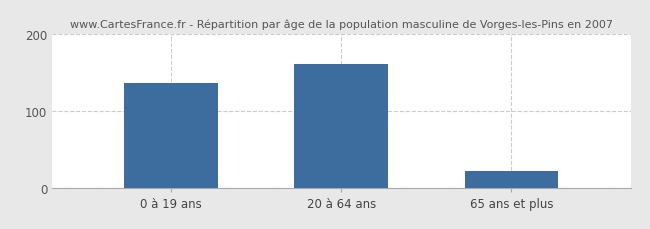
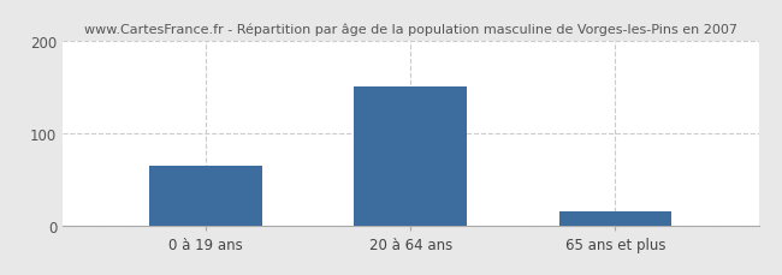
0 à 19 ans: 136 -> 65
20 à 64 ans: 160 -> 150
65 ans et plus: 22 -> 15
